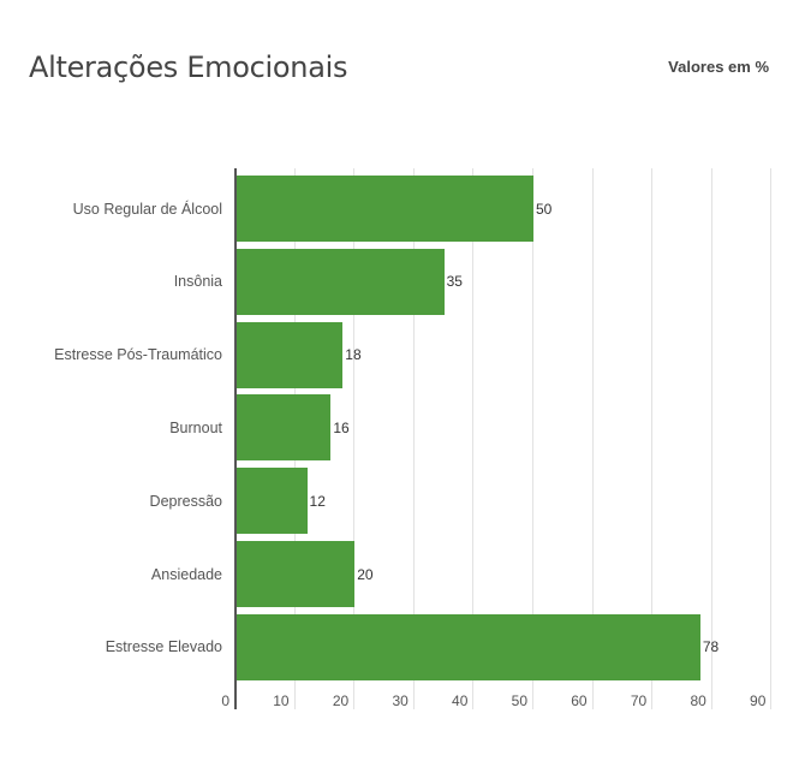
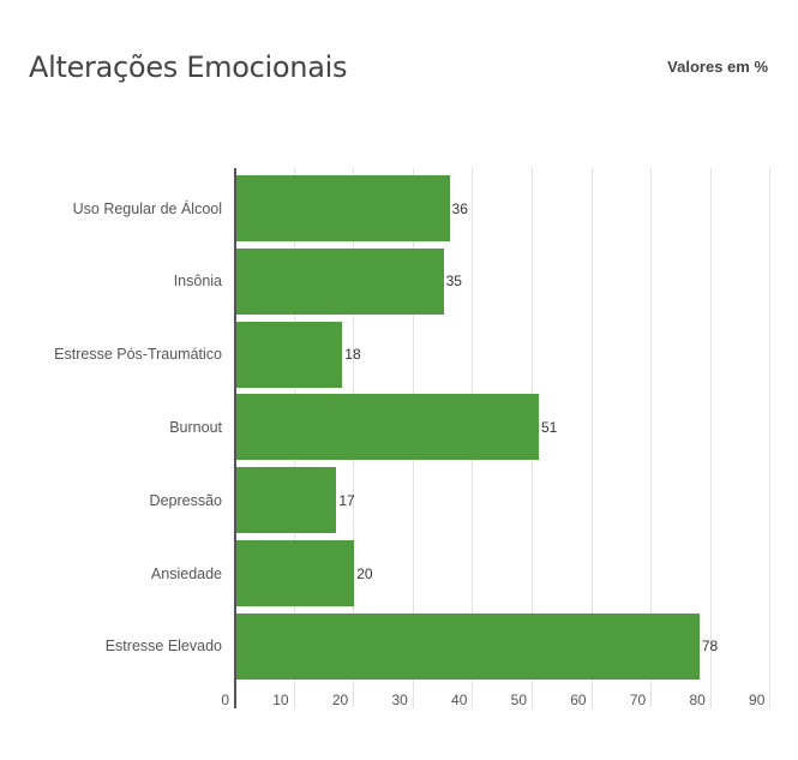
Uso Regular de Álcool: 50 -> 36
Burnout: 16 -> 51
Depressão: 12 -> 17
